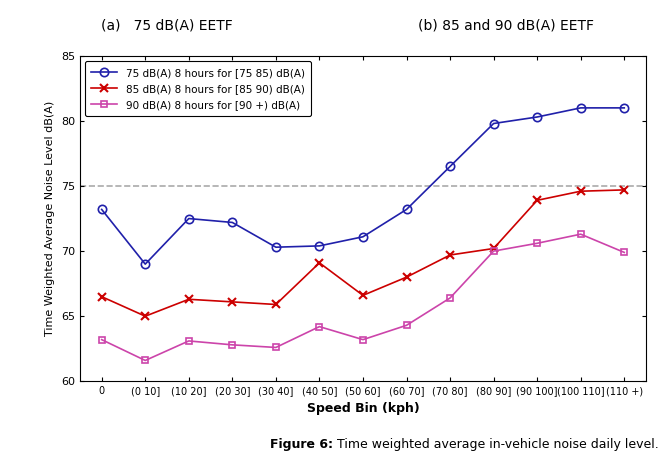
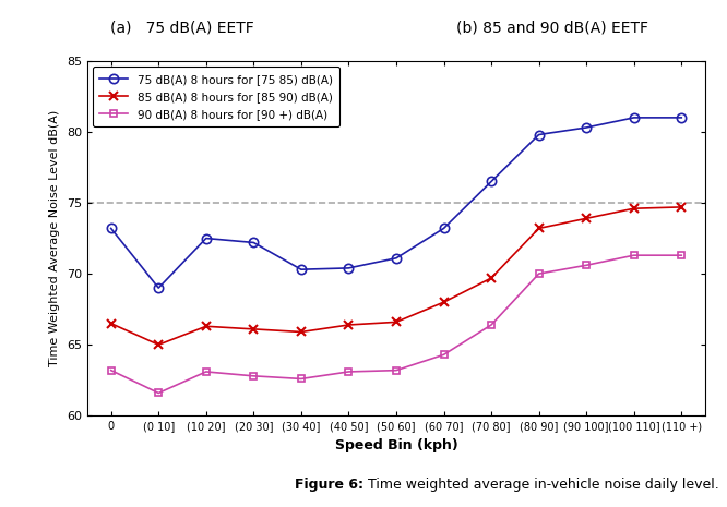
85 dB(A) 8 hours for [85 90) dB(A)/(40 50]: 69.1 -> 66.4
90 dB(A) 8 hours for [90 +) dB(A)/(40 50]: 64.2 -> 63.1
85 dB(A) 8 hours for [85 90) dB(A)/(80 90]: 70.2 -> 73.2
90 dB(A) 8 hours for [90 +) dB(A)/(110 +): 69.9 -> 71.3
